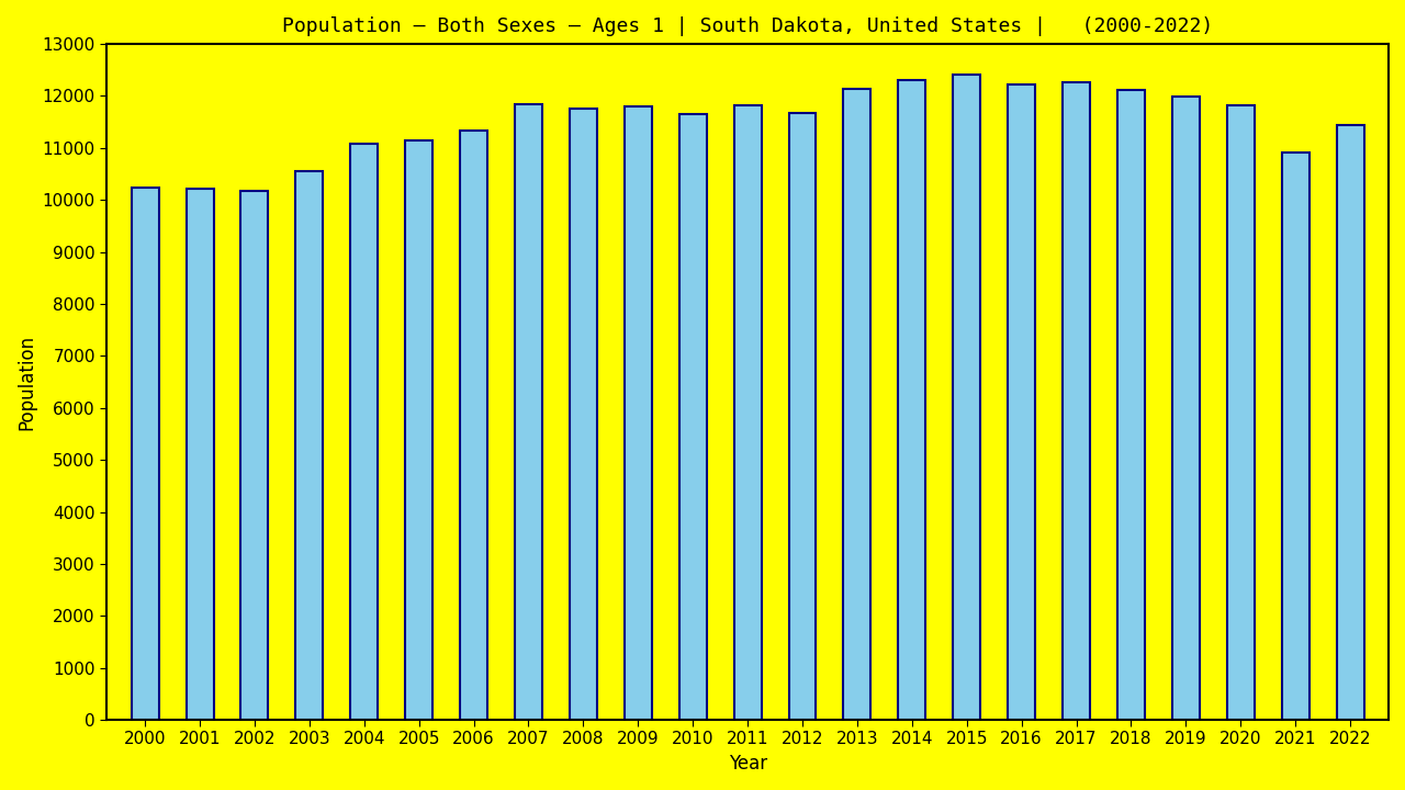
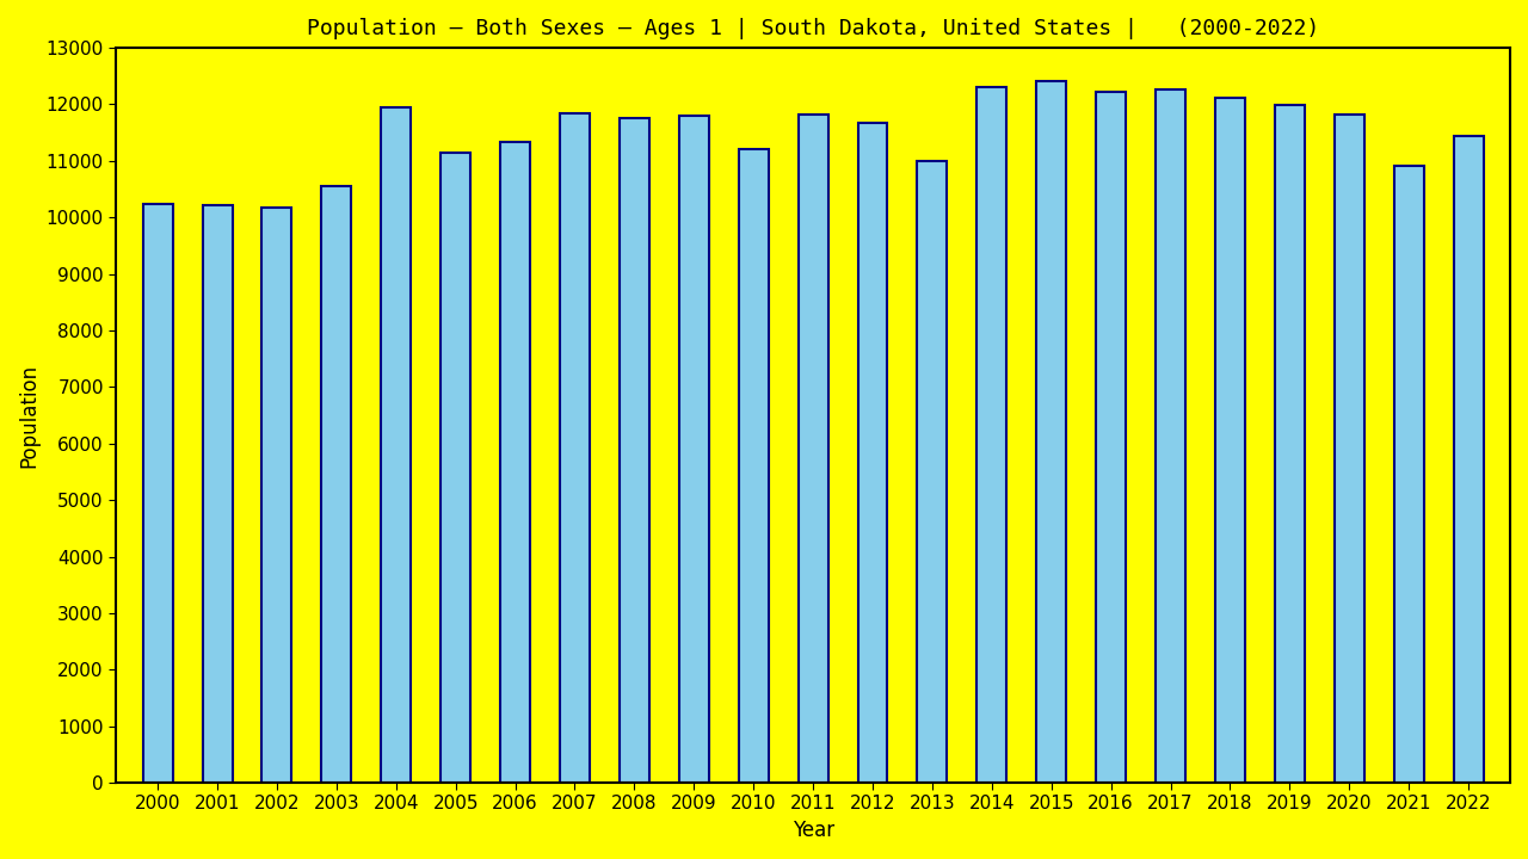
2004: 11090 -> 11950
2010: 11650 -> 11200
2013: 12140 -> 11000
